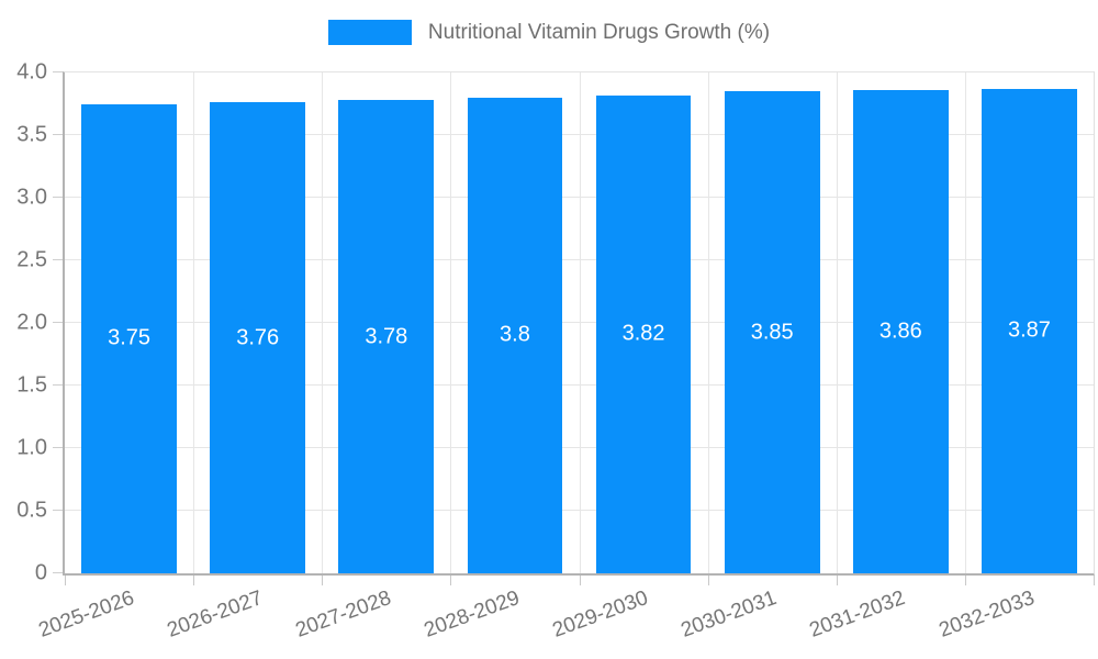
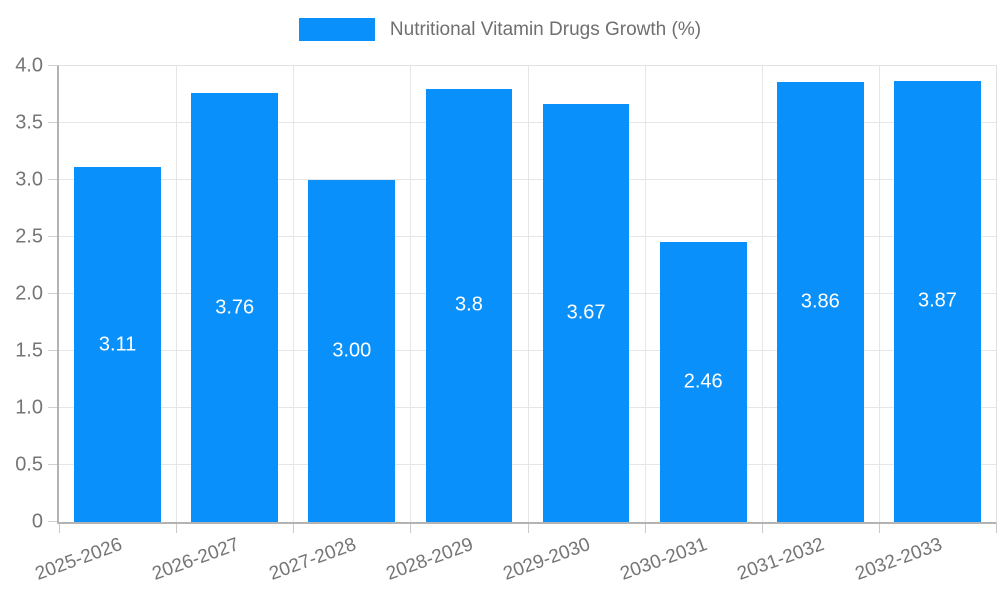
2025-2026: 3.75 -> 3.11
2027-2028: 3.78 -> 3.00
2029-2030: 3.82 -> 3.67
2030-2031: 3.85 -> 2.46
